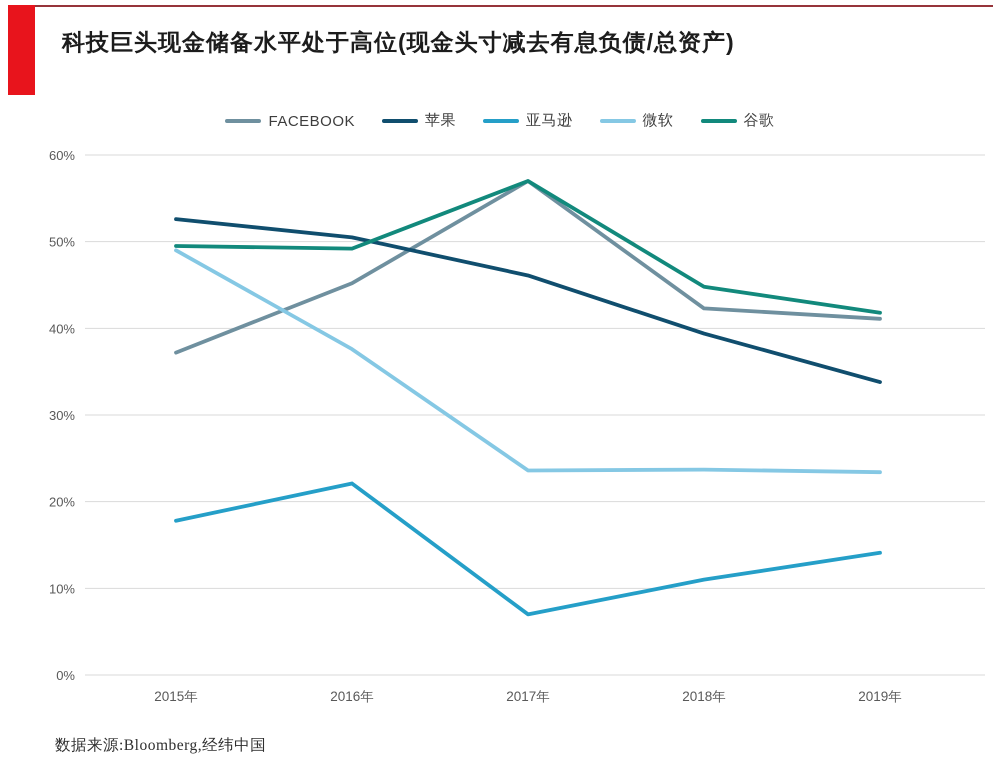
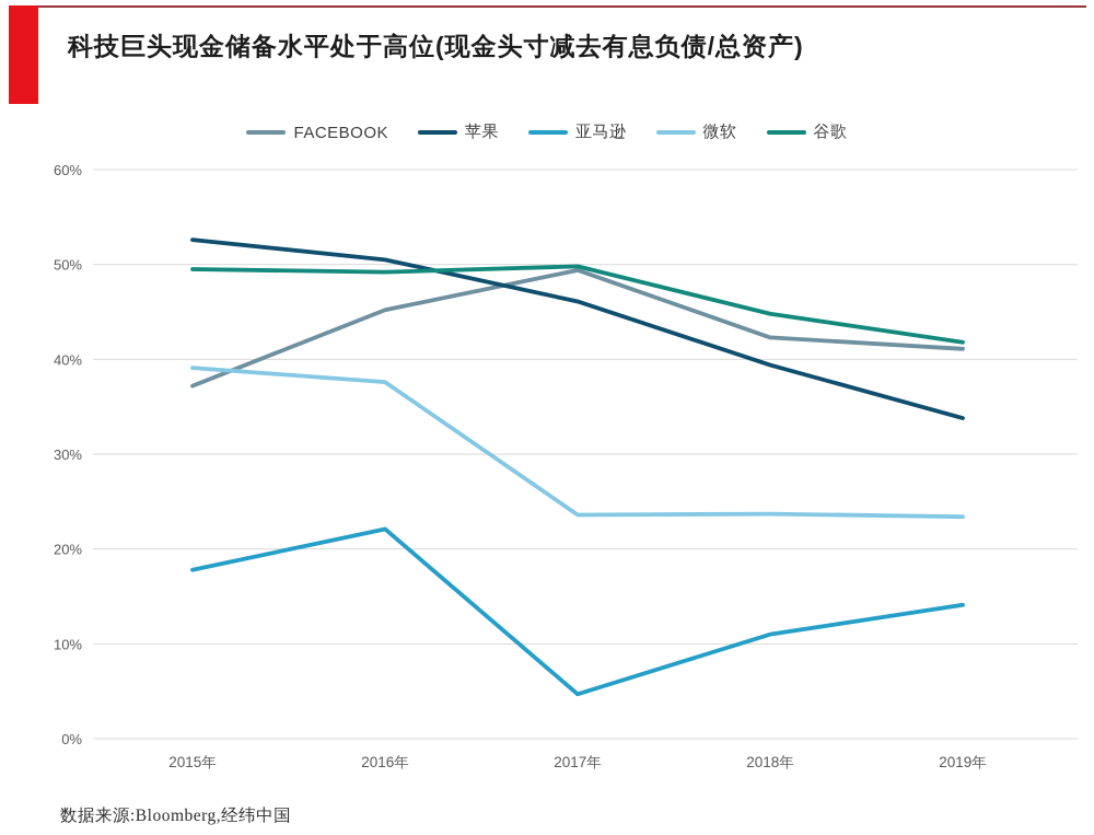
微软/2015年: 49% -> 39%
FACEBOOK/2017年: 57% -> 49%
亚马逊/2017年: 7% -> 5%
谷歌/2017年: 57% -> 50%
